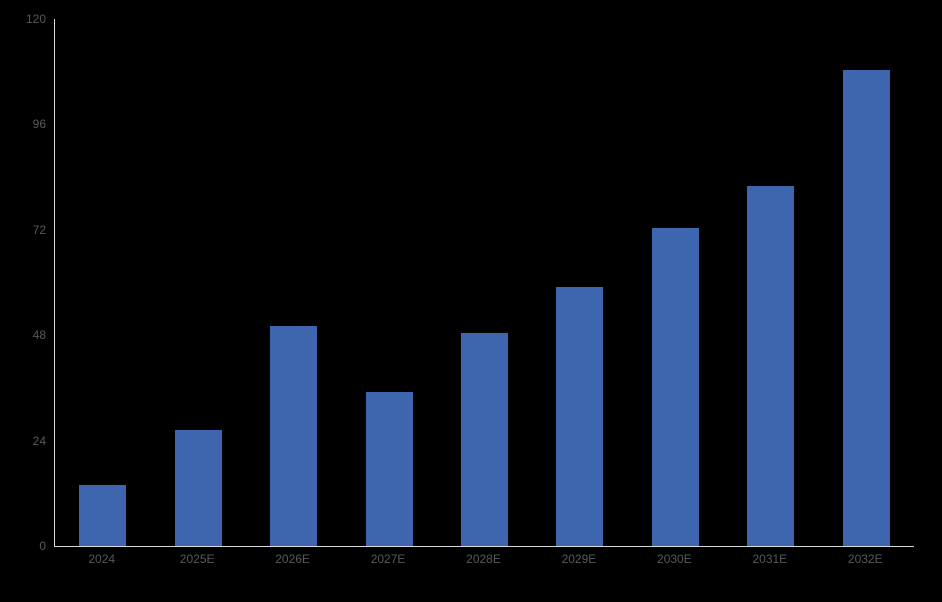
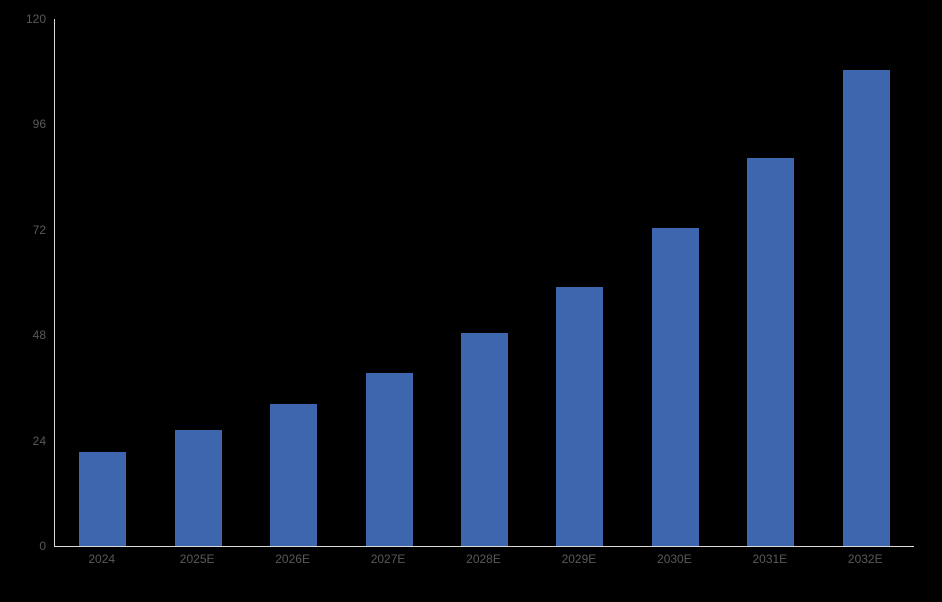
2024: 14 -> 21
2026E: 50 -> 32
2027E: 35 -> 40
2031E: 82 -> 88
